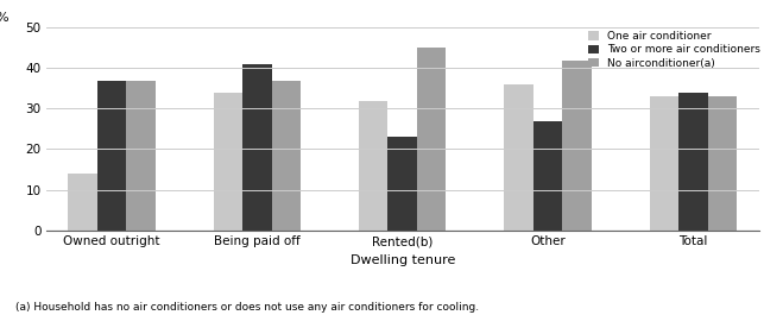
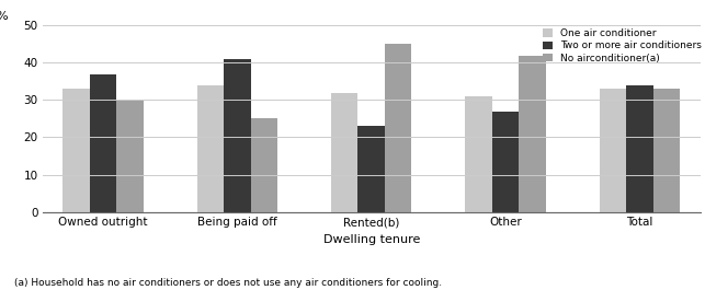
One air conditioner/Owned outright: 14 -> 33
No airconditioner(a)/Owned outright: 37 -> 30
No airconditioner(a)/Being paid off: 37 -> 25
One air conditioner/Other: 36 -> 31
